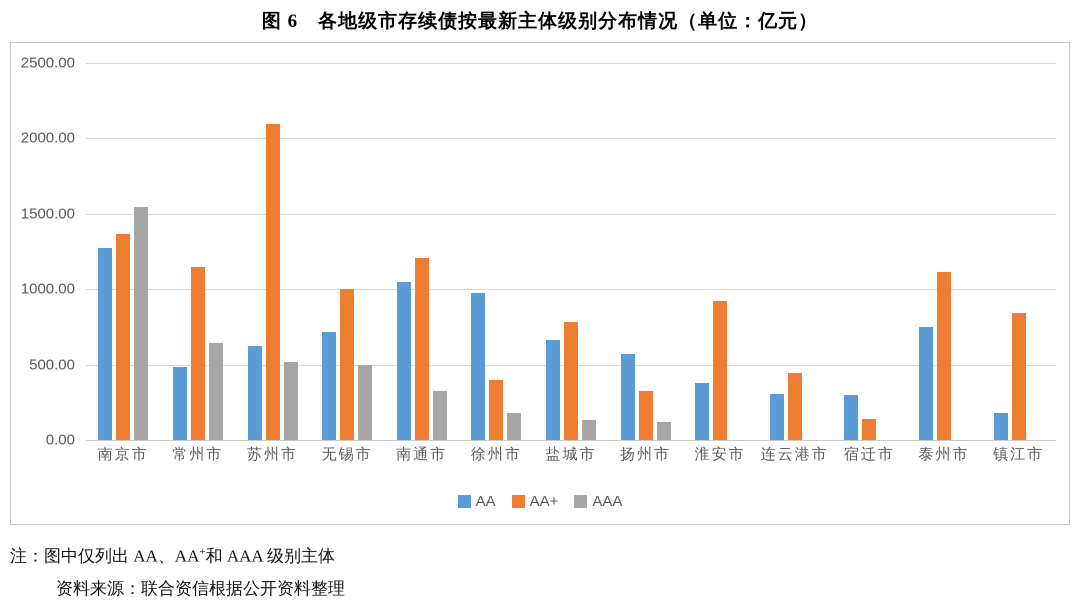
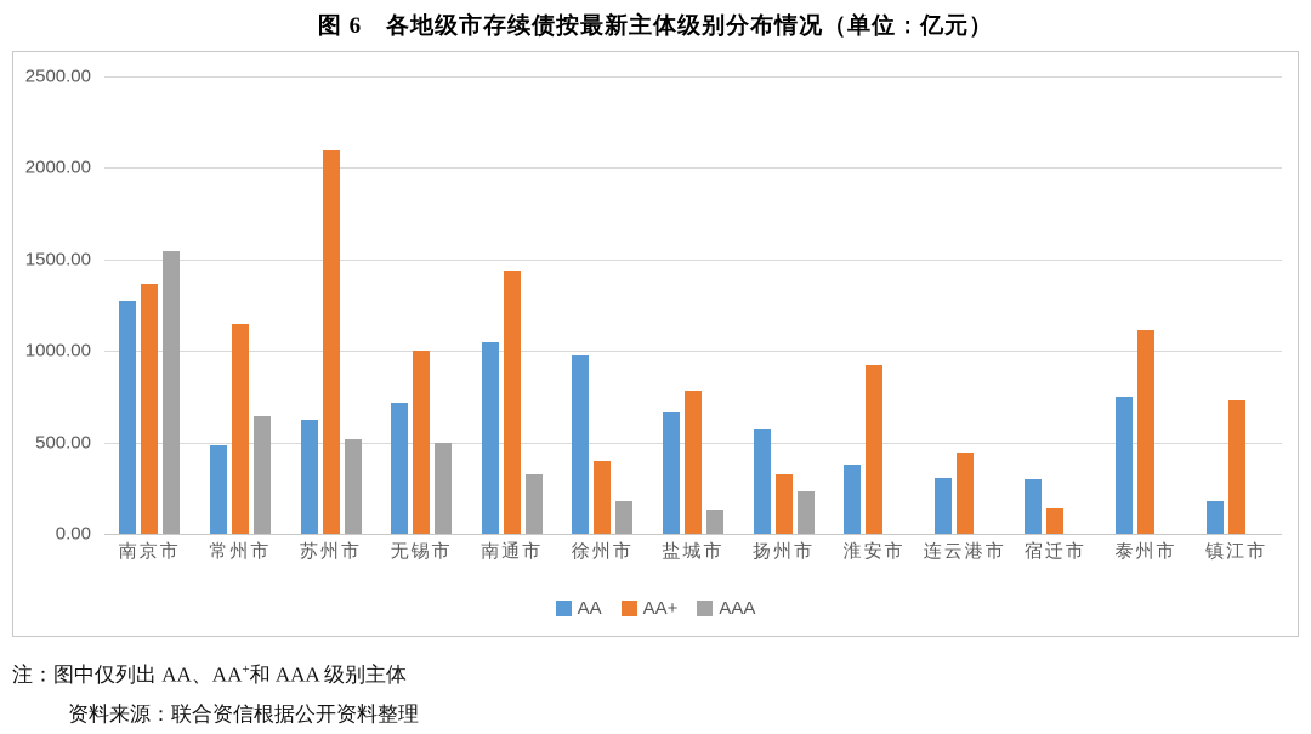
AA+/南通市: 1210 -> 1440
AAA/扬州市: 120 -> 230
AA+/镇江市: 840 -> 730
